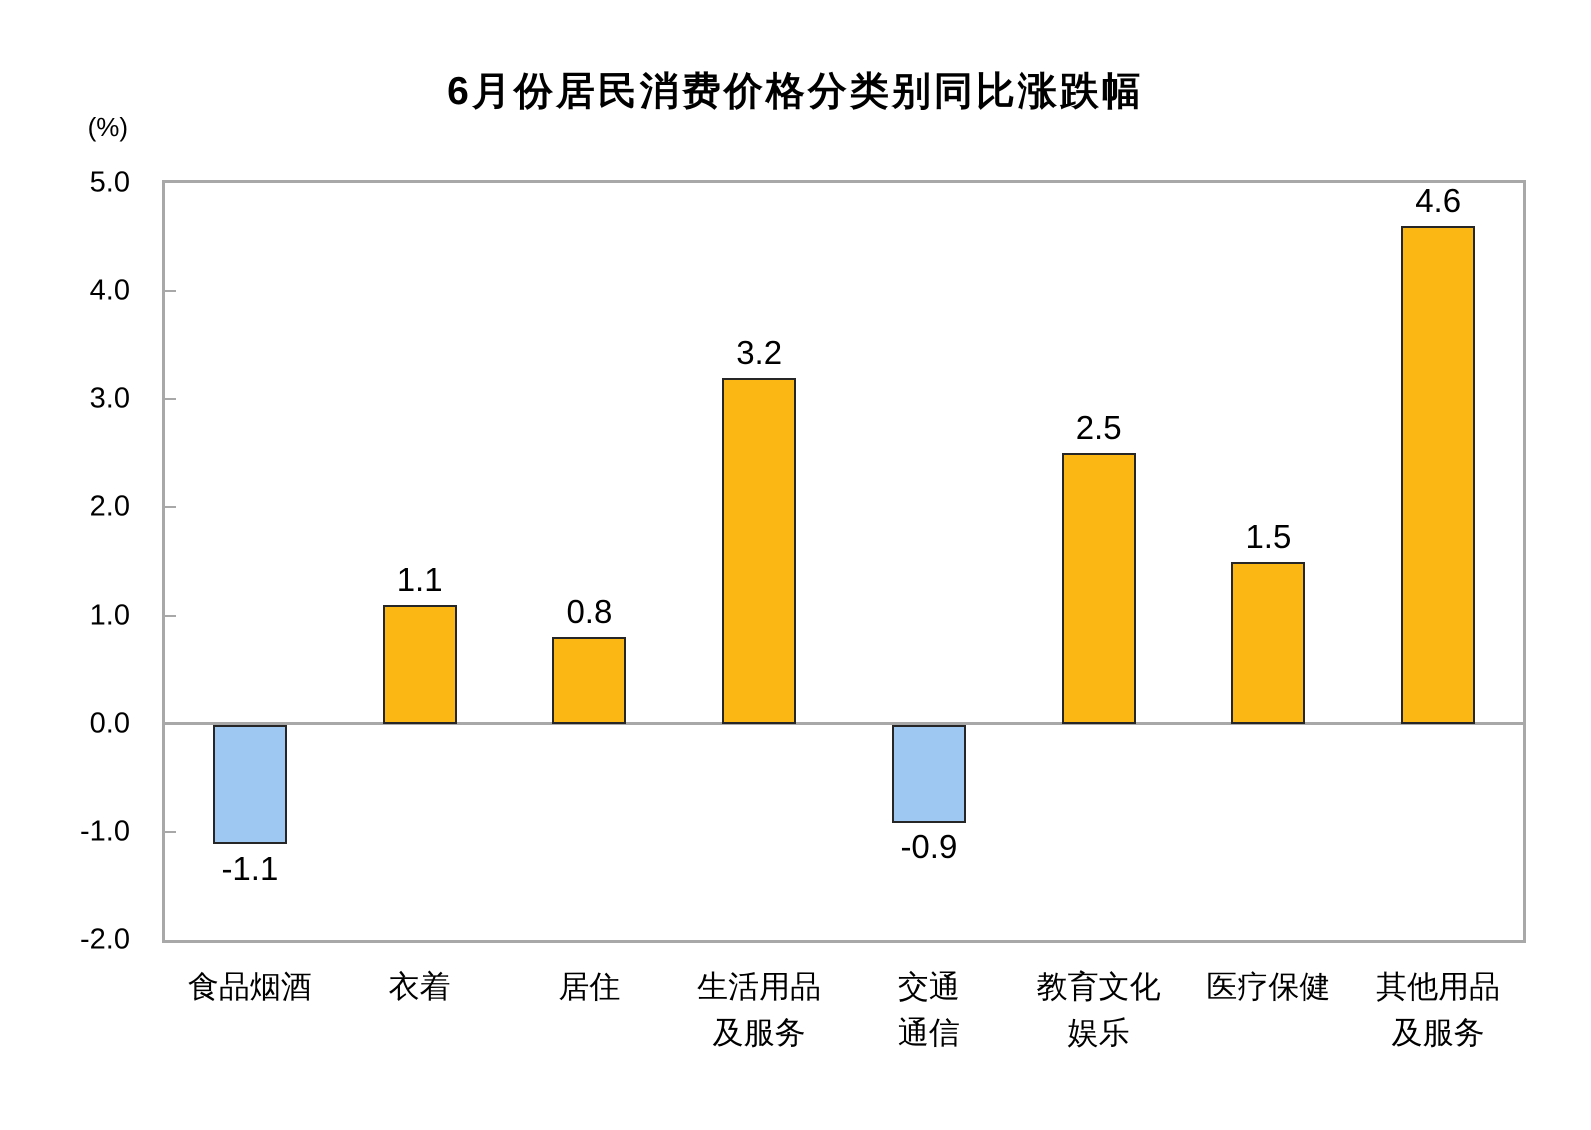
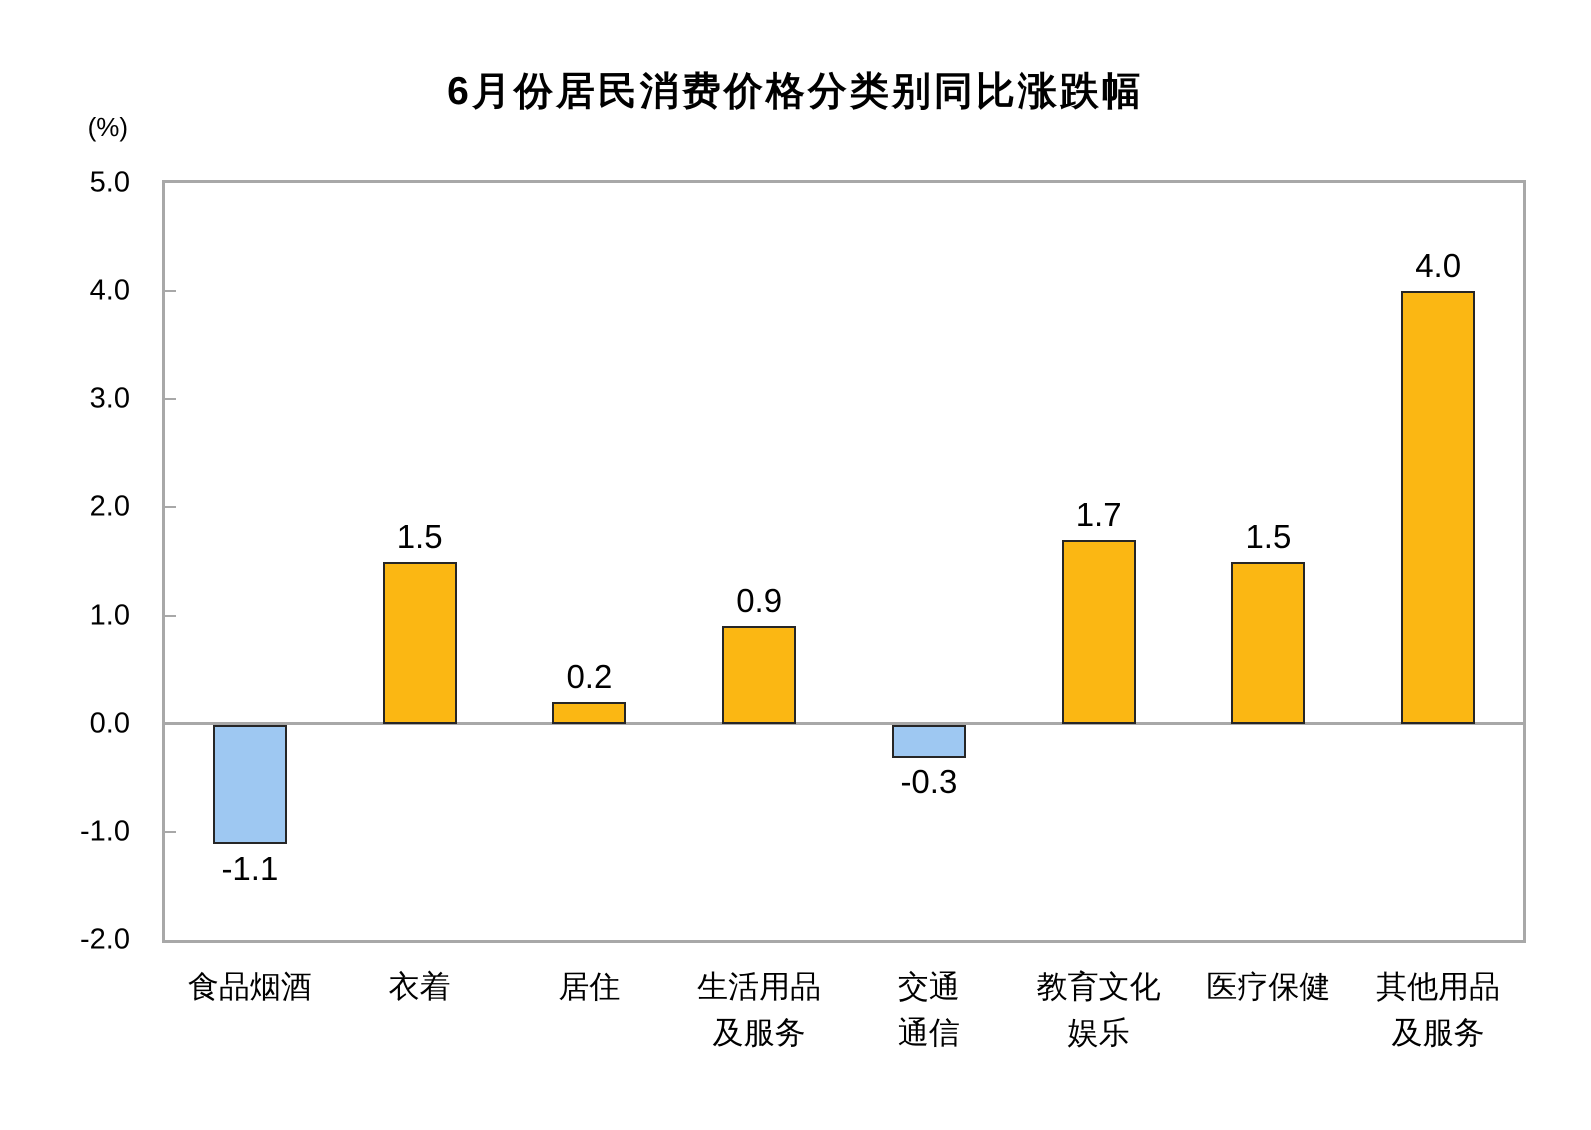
衣着: 1.1 -> 1.5
居住: 0.8 -> 0.2
生活用品 及服务: 3.2 -> 0.9
交通 通信: -0.9 -> -0.3
教育文化 娱乐: 2.5 -> 1.7
其他用品 及服务: 4.6 -> 4.0
